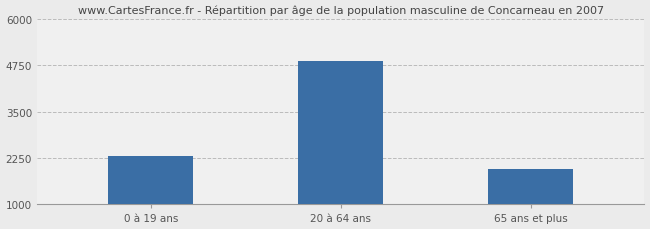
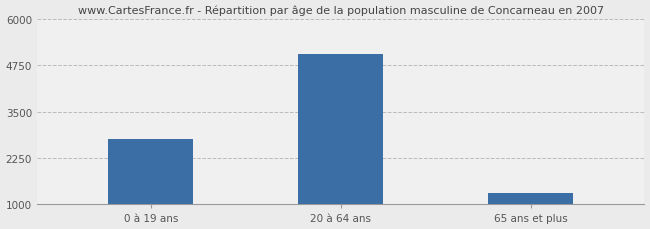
0 à 19 ans: 2290 -> 2750
20 à 64 ans: 4870 -> 5050
65 ans et plus: 1950 -> 1300
